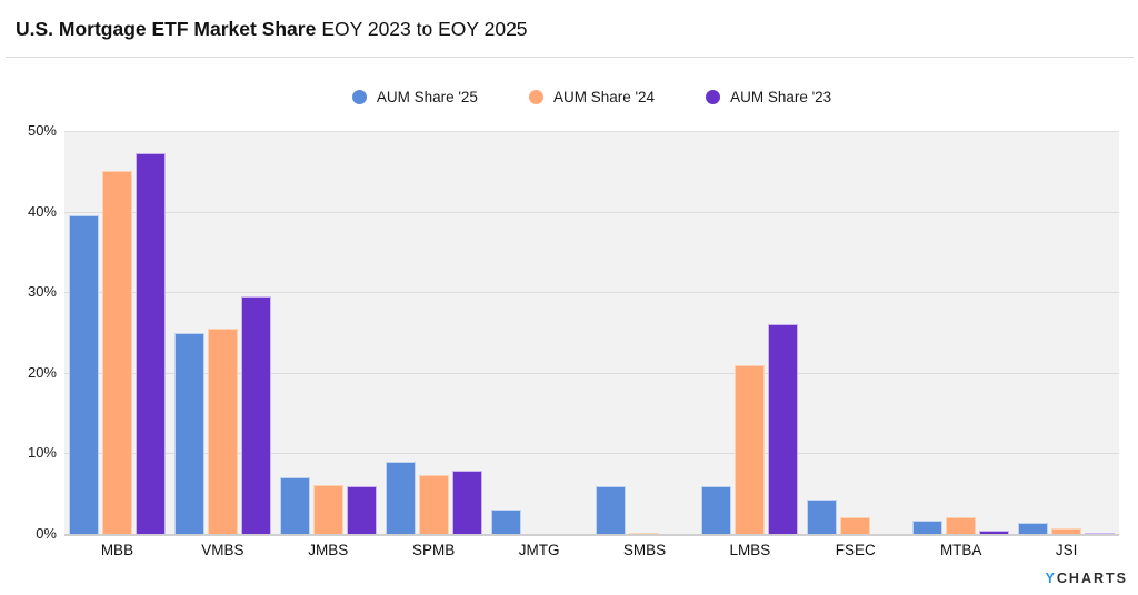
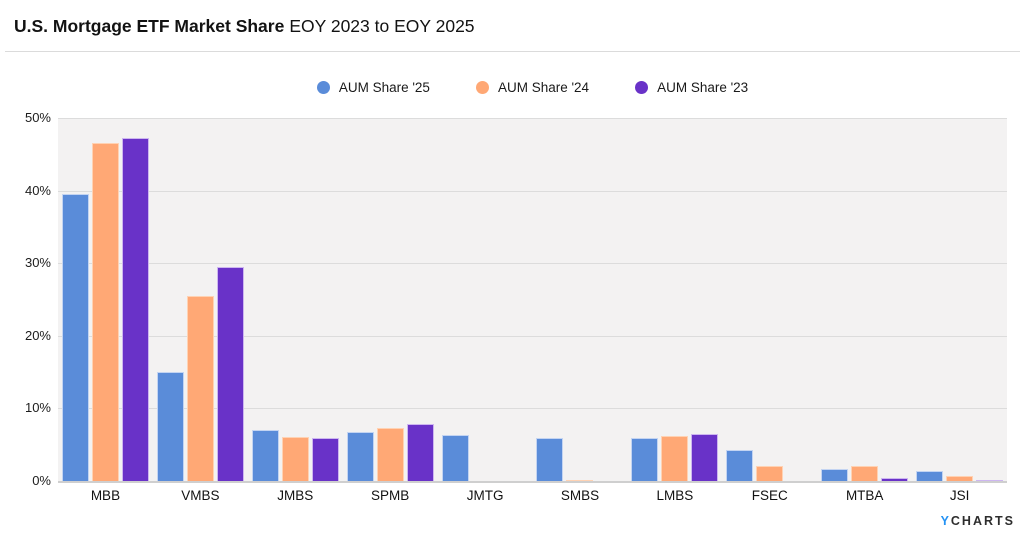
AUM Share '24/MBB: 45% -> 46%
AUM Share '25/VMBS: 25% -> 15%
AUM Share '25/SPMB: 9% -> 7%
AUM Share '25/JMTG: 3% -> 6%
AUM Share '24/LMBS: 21% -> 6%
AUM Share '23/LMBS: 26% -> 6%
